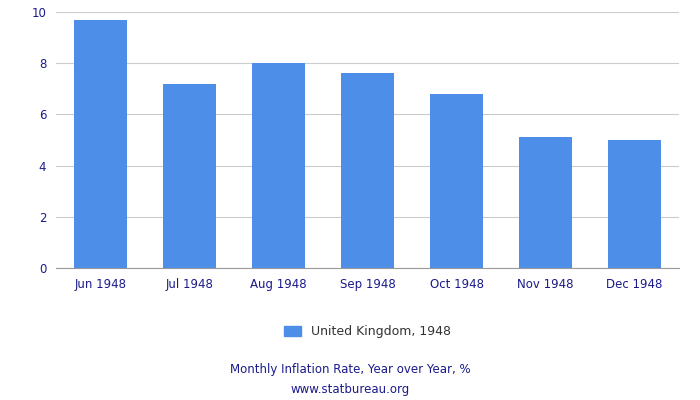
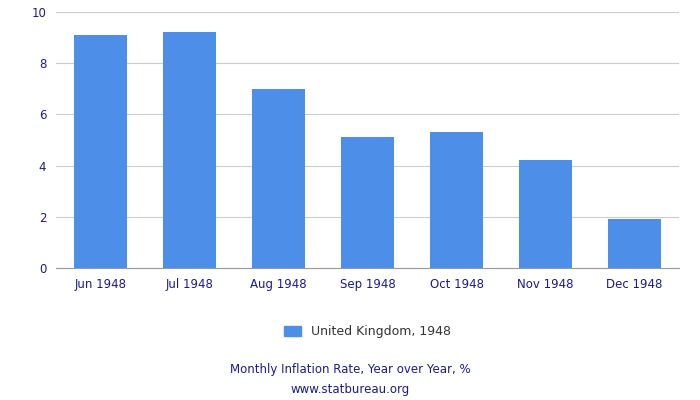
Jun 1948: 9.7 -> 9.1
Jul 1948: 7.2 -> 9.2
Aug 1948: 8.0 -> 7.0
Sep 1948: 7.6 -> 5.1
Oct 1948: 6.8 -> 5.3
Nov 1948: 5.1 -> 4.2
Dec 1948: 5.0 -> 1.9
